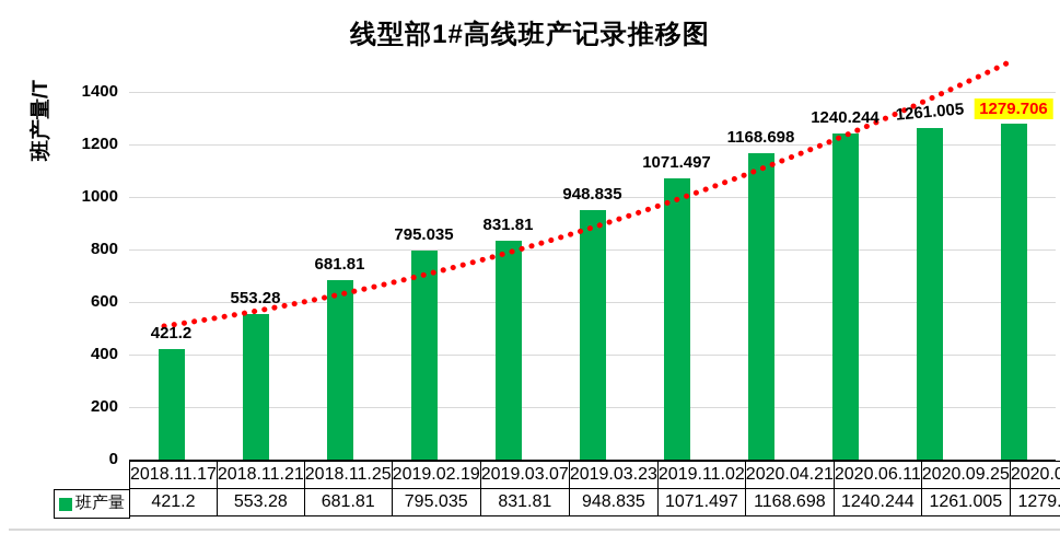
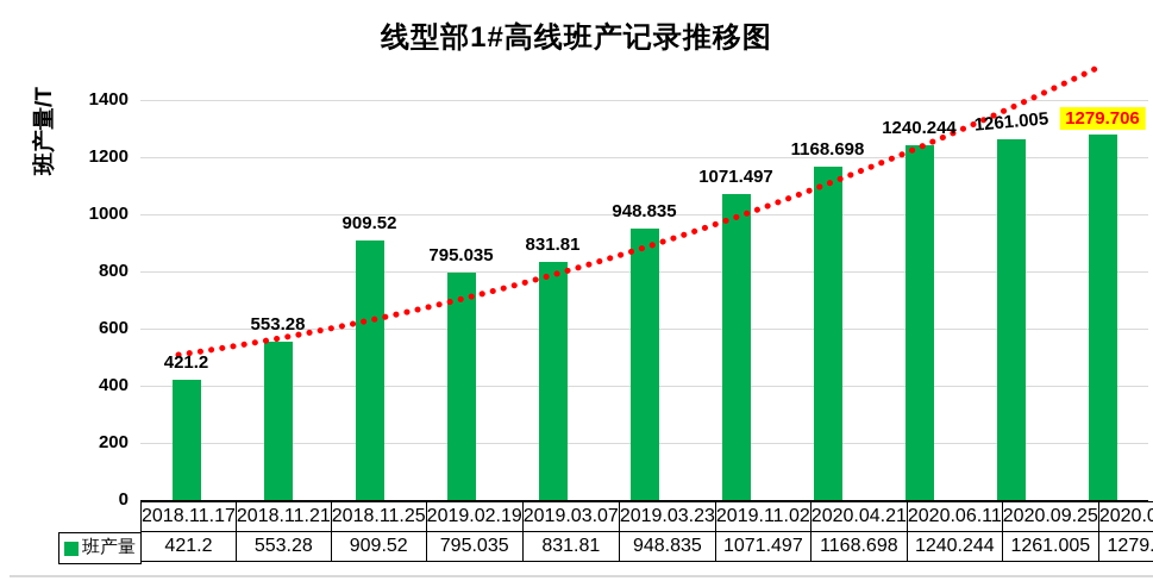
2018.11.25: 681.81 -> 909.52
